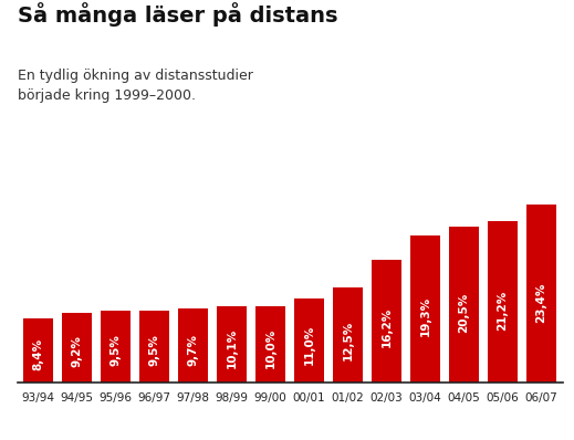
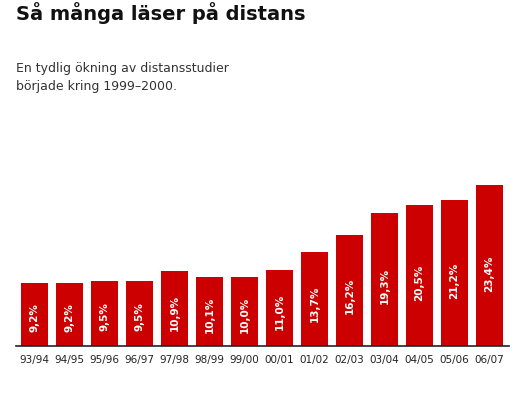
93/94: 8,4% -> 9,2%
97/98: 9,7% -> 10,9%
01/02: 12,5% -> 13,7%
